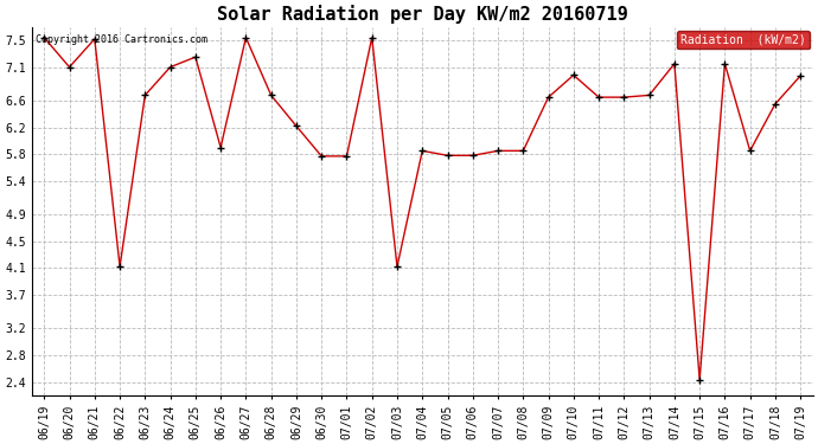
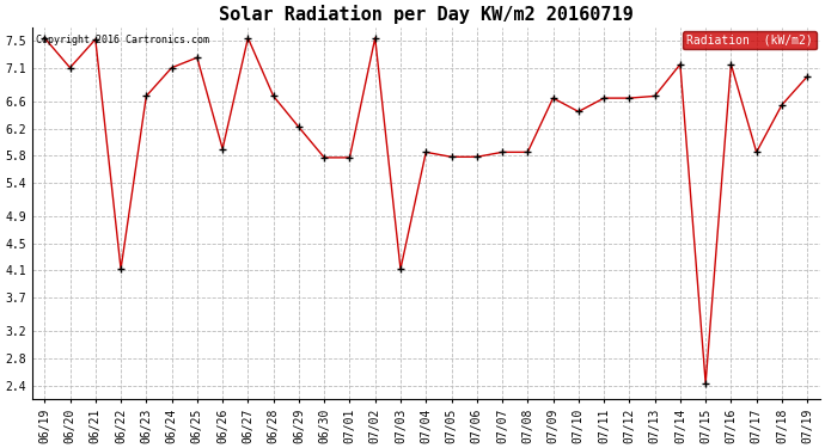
07/10: 6.98 -> 6.45
